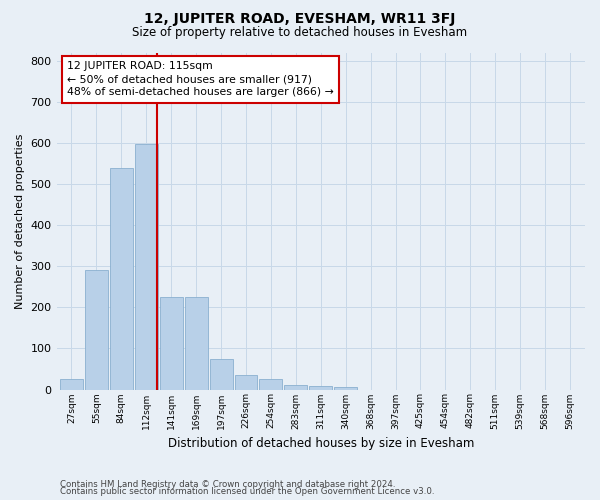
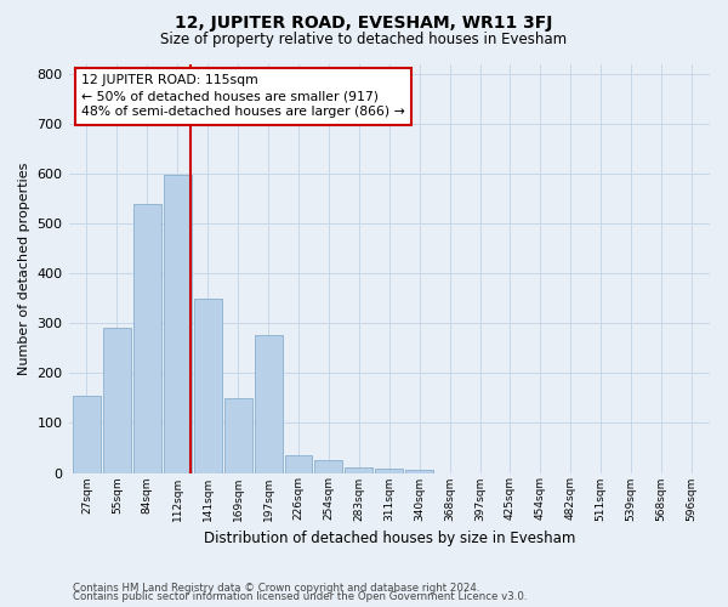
27sqm: 25 -> 155
141sqm: 225 -> 350
169sqm: 225 -> 150
197sqm: 75 -> 275
